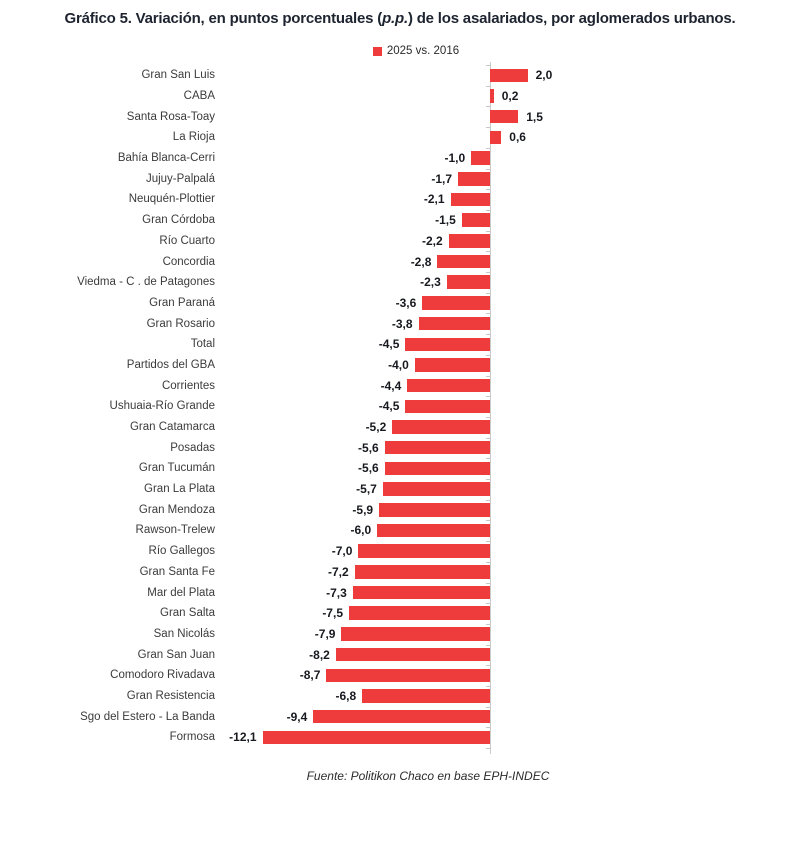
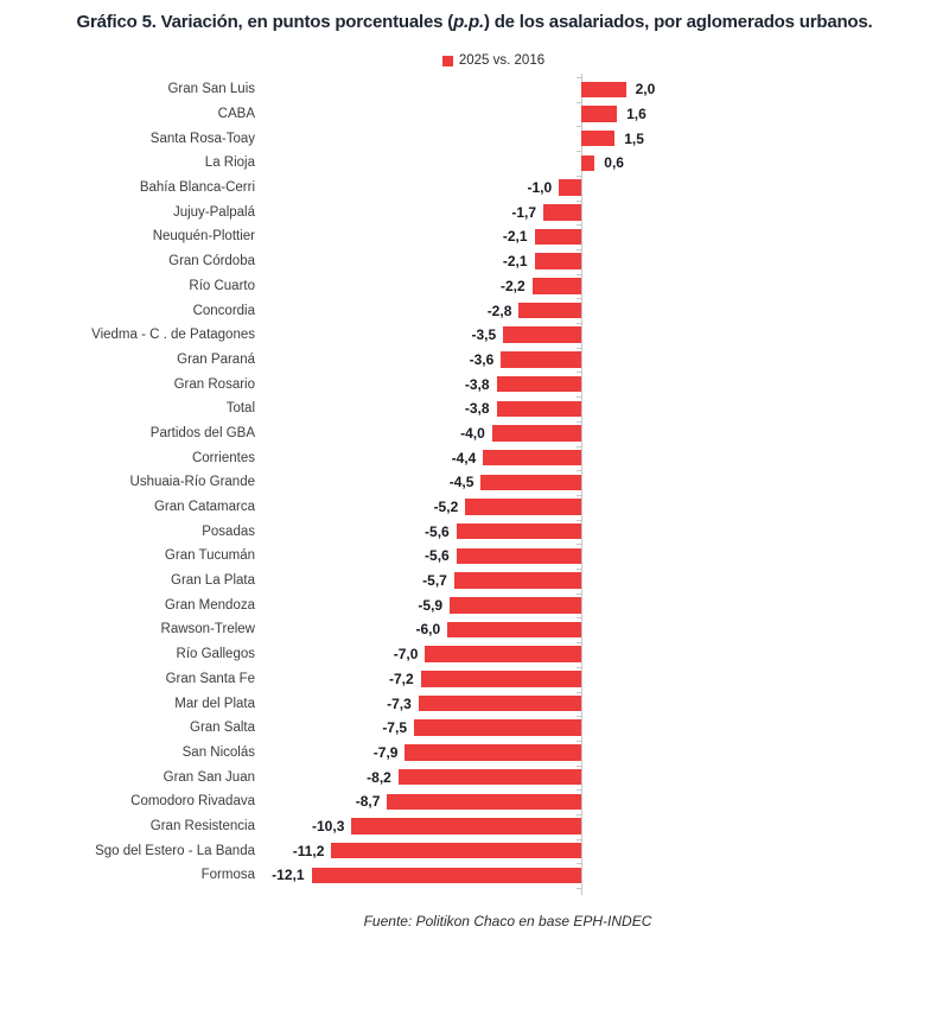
CABA: 0,2 -> 1,6
Gran Córdoba: -1,5 -> -2,1
Viedma - C . de Patagones: -2,3 -> -3,5
Total: -4,5 -> -3,8
Gran Resistencia: -6,8 -> -10,3
Sgo del Estero - La Banda: -9,4 -> -11,2
